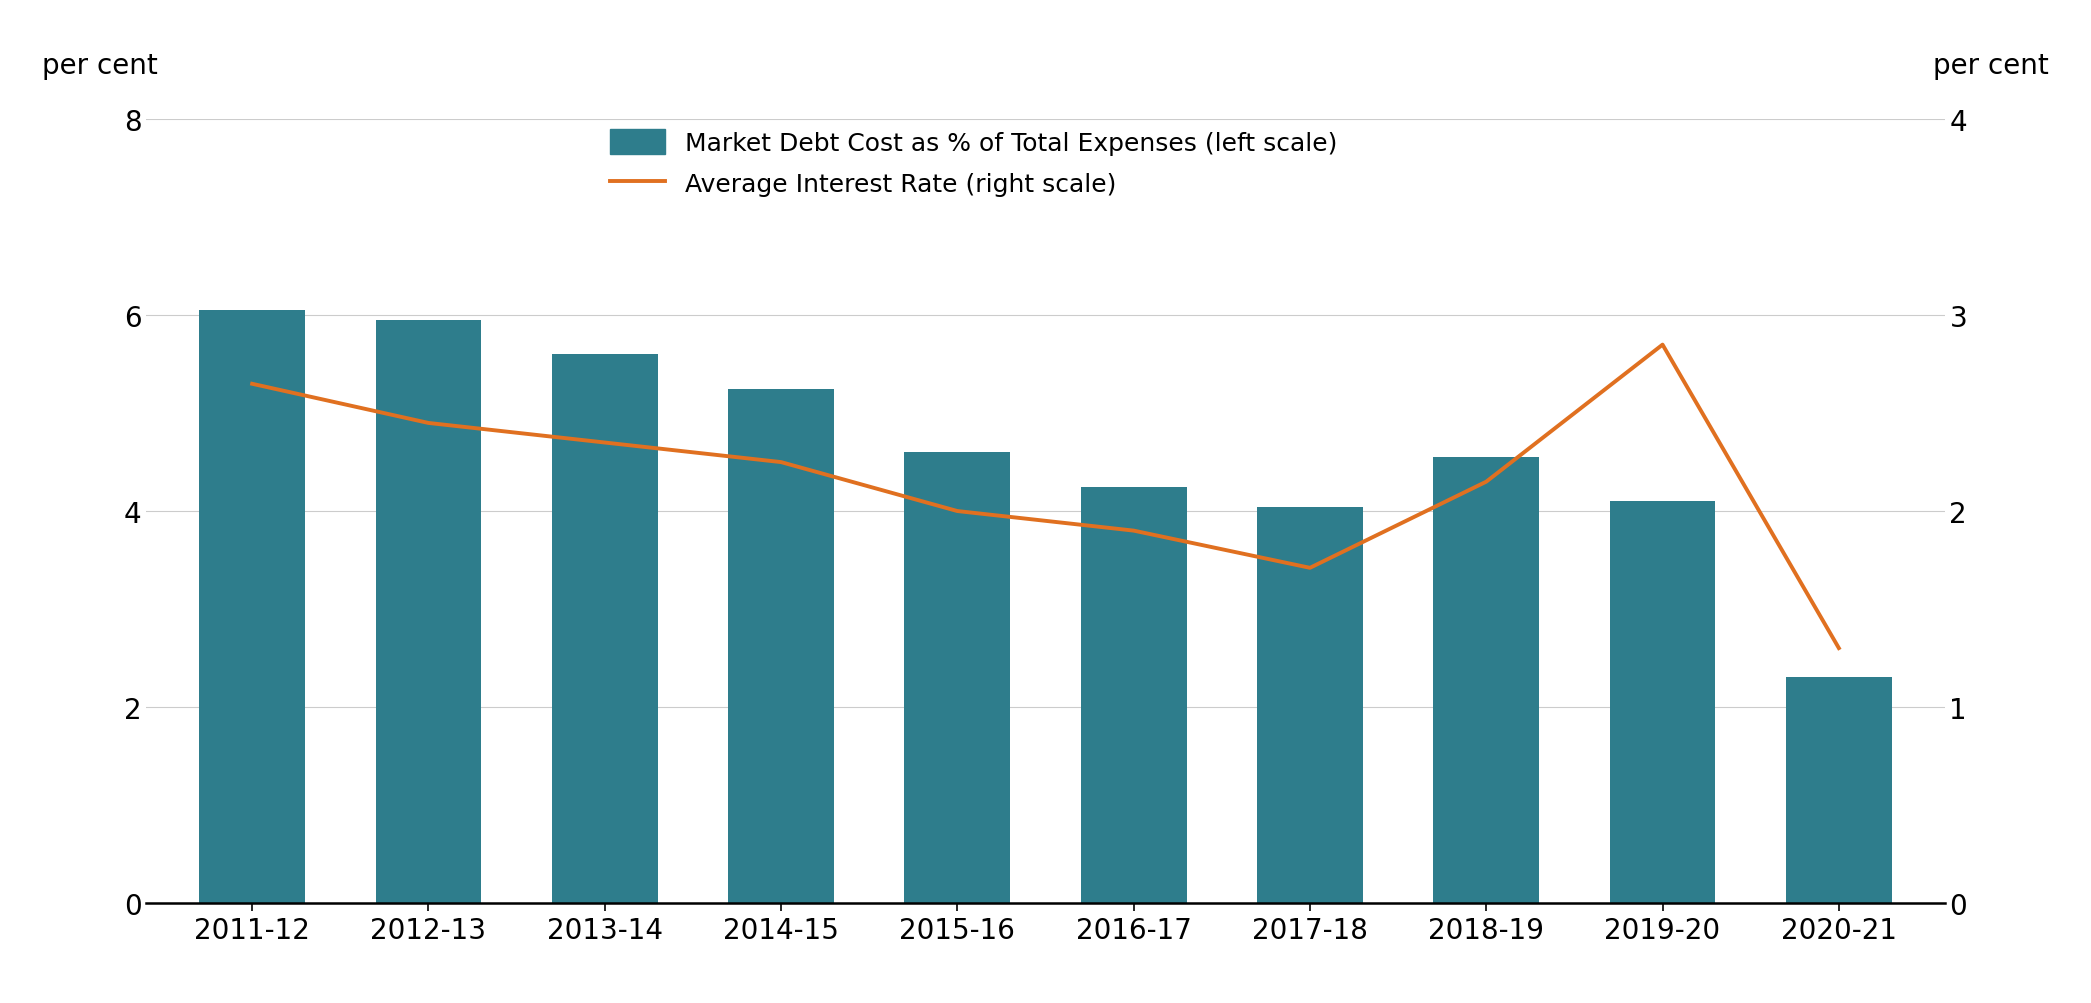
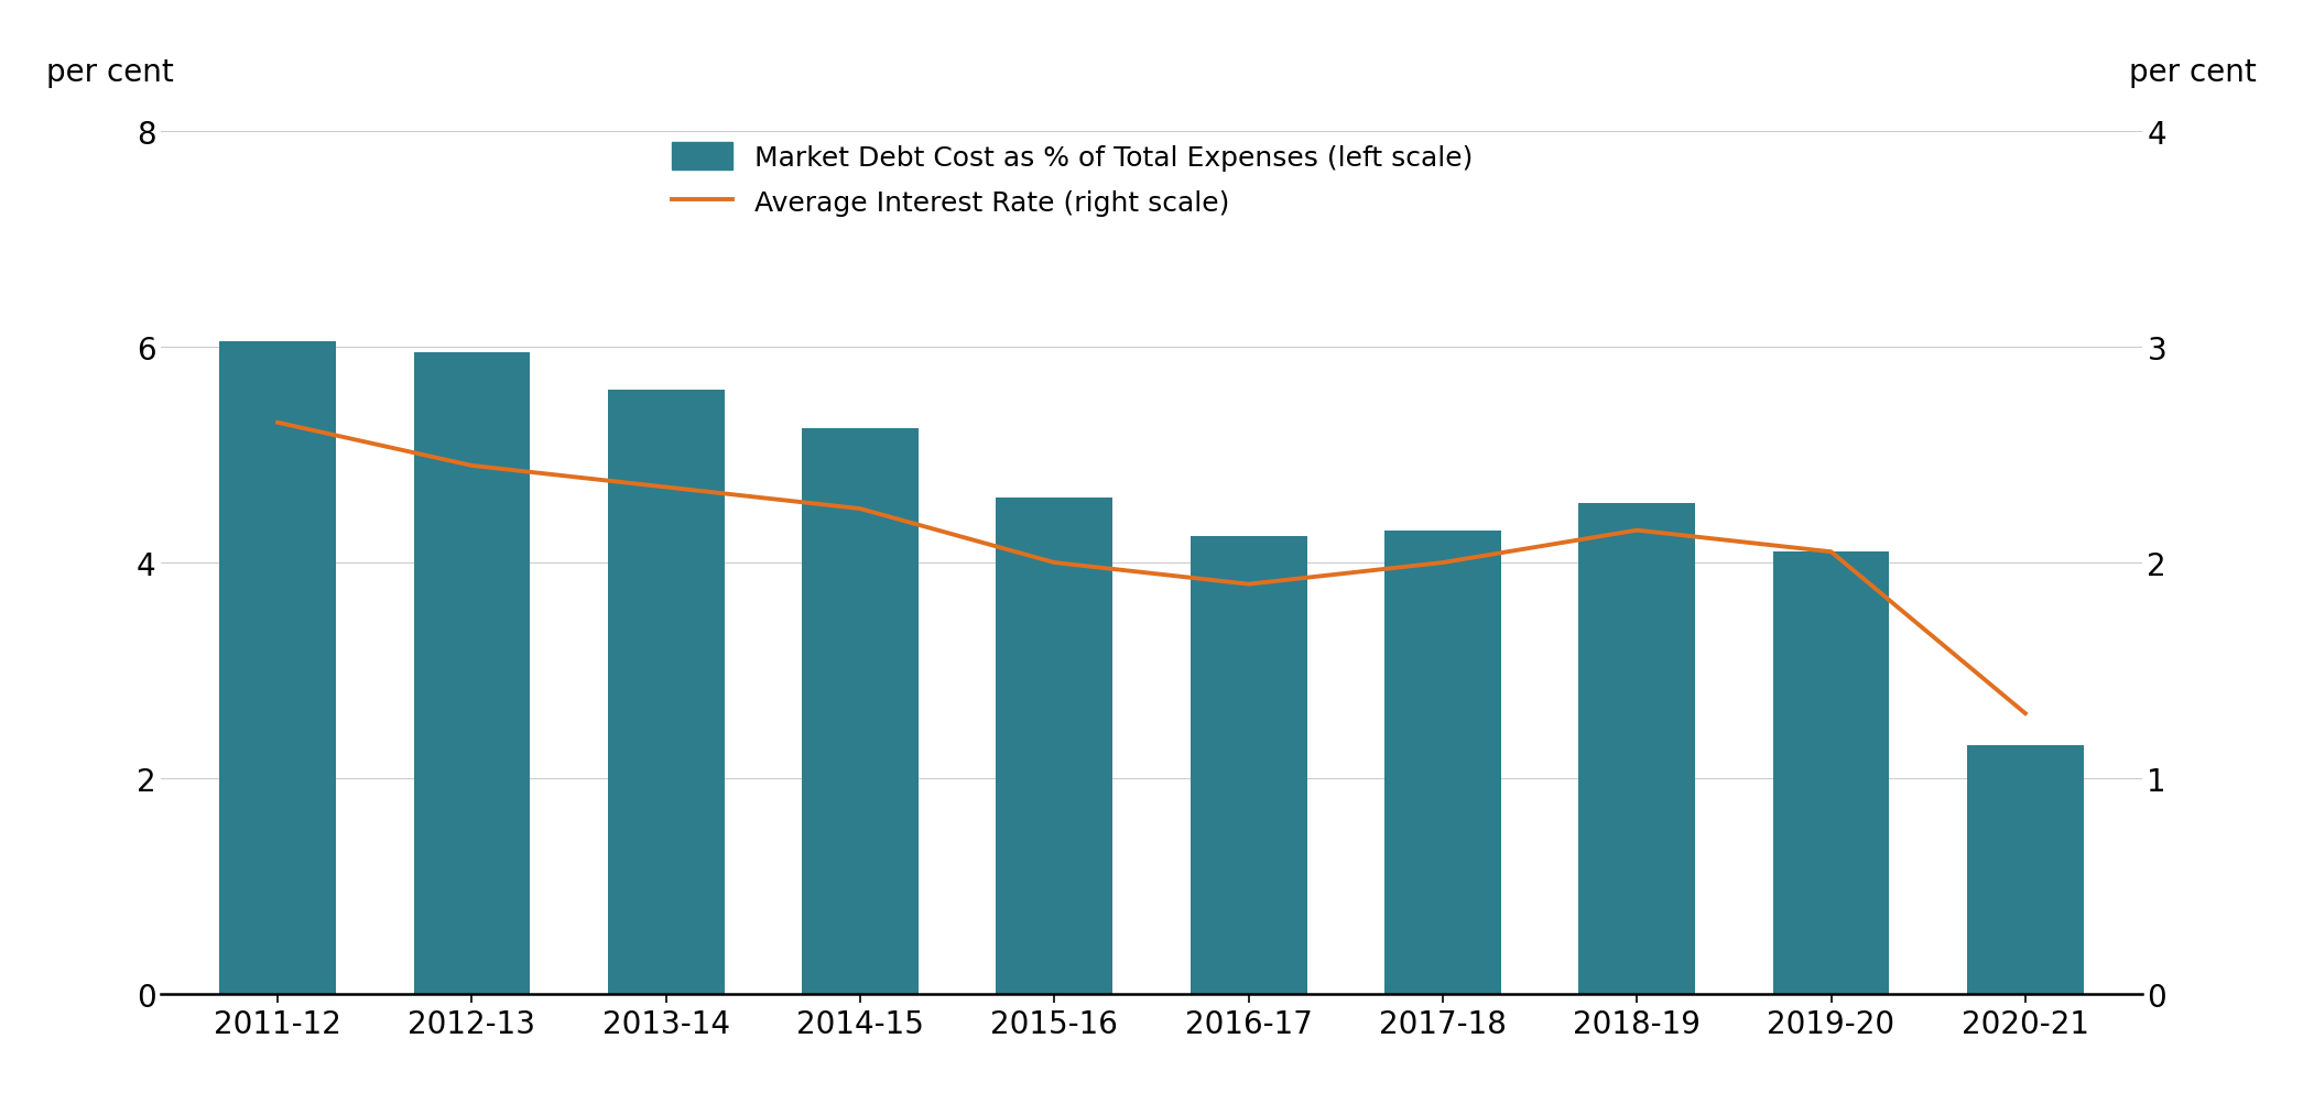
Market Debt Cost as % of Total Expenses (left scale)/2017-18: 4.04 -> 4.30
Average Interest Rate (right scale)/2017-18: 1.71 -> 2.00
Average Interest Rate (right scale)/2019-20: 2.85 -> 2.05
